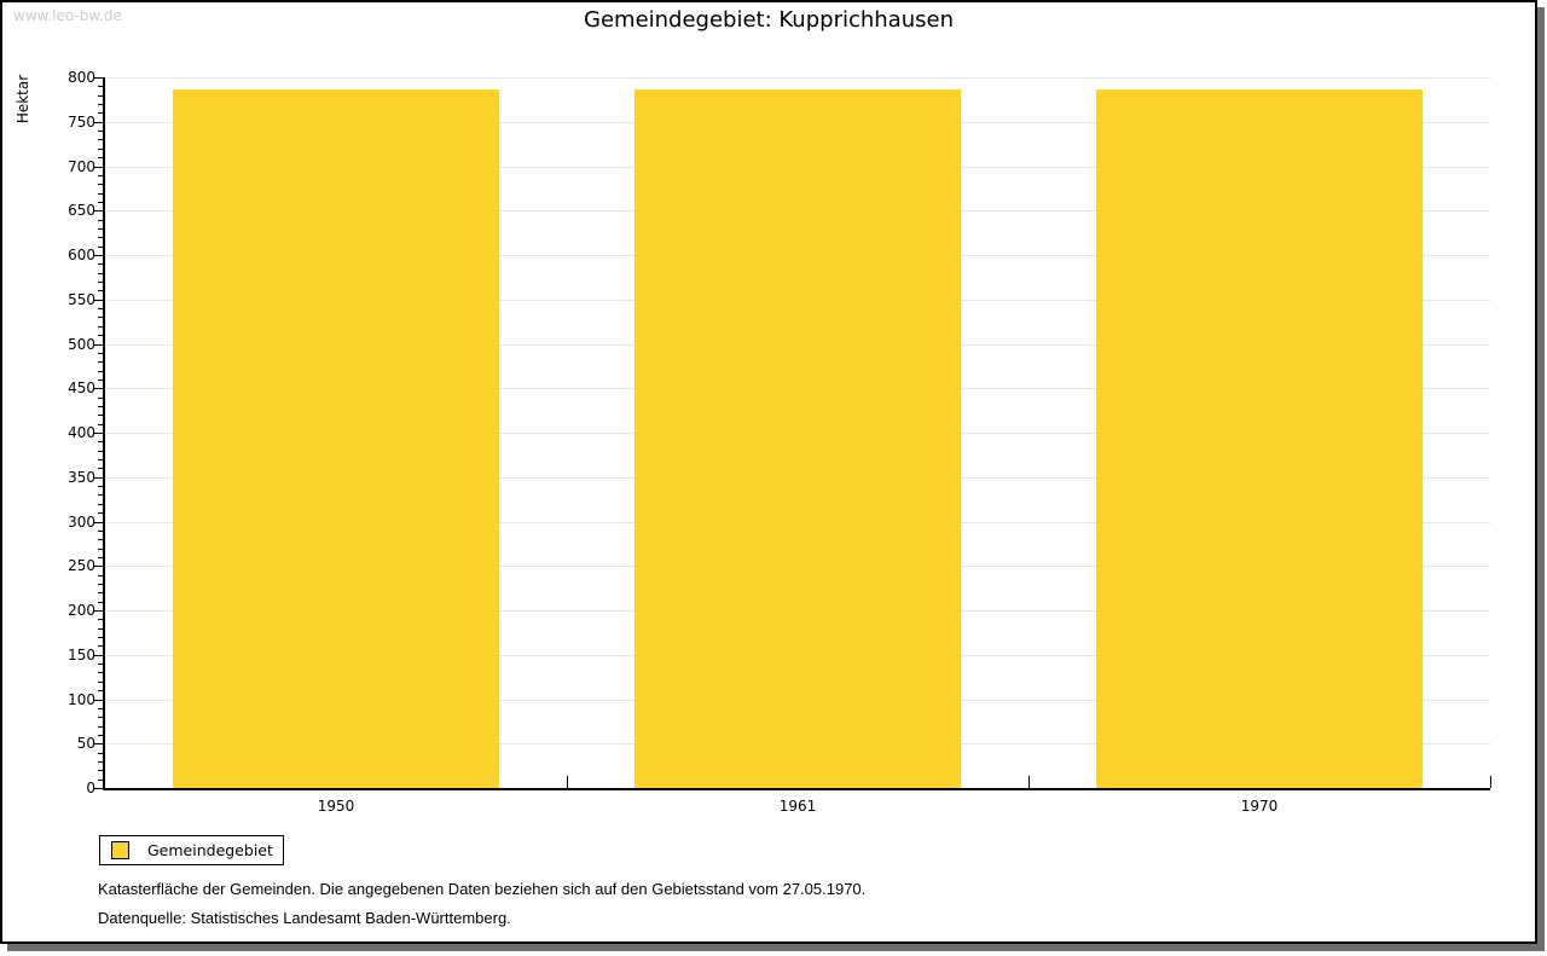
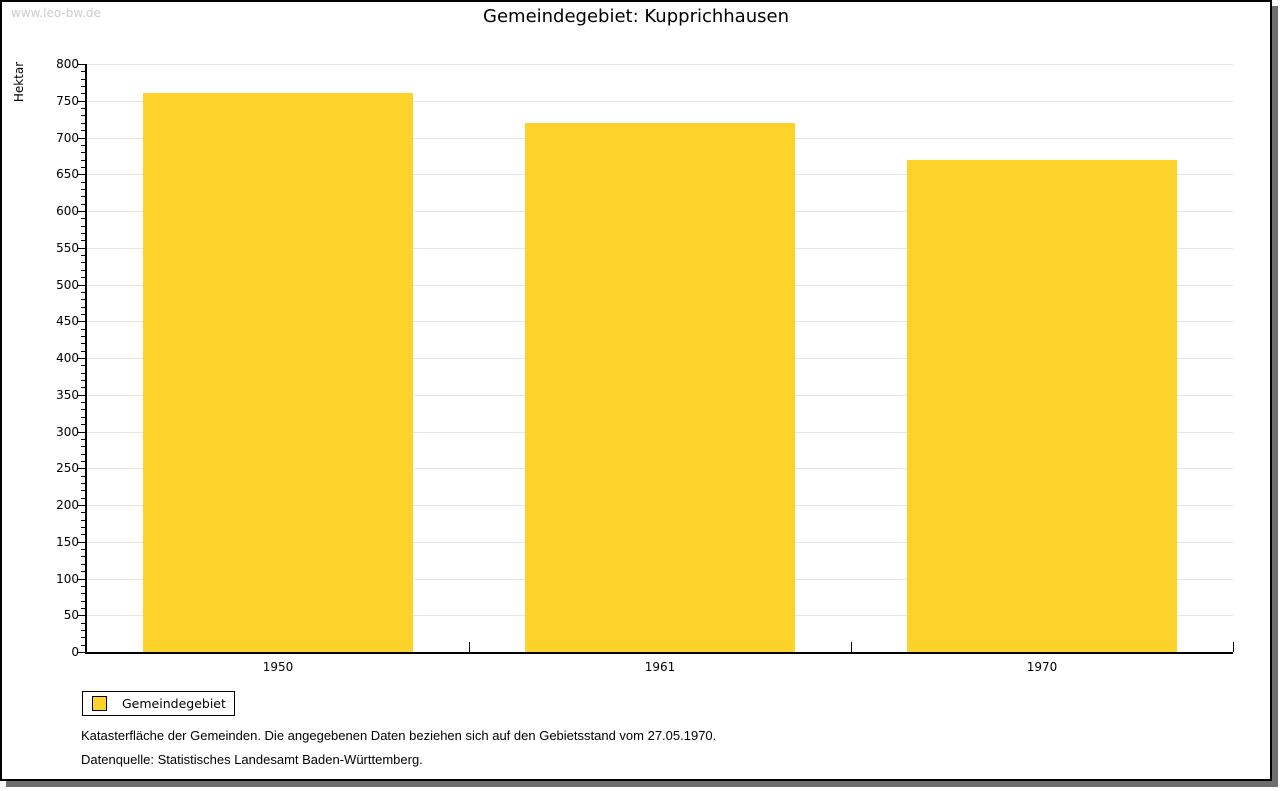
1950: 790 -> 760
1961: 790 -> 720
1970: 790 -> 670
